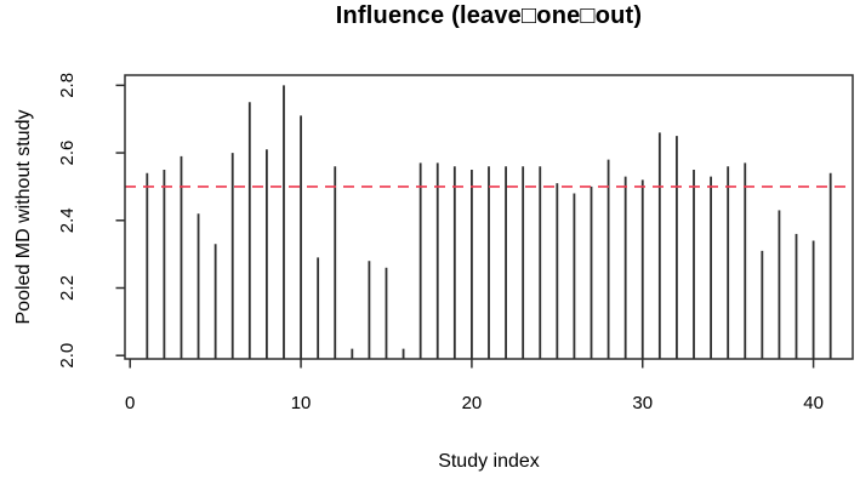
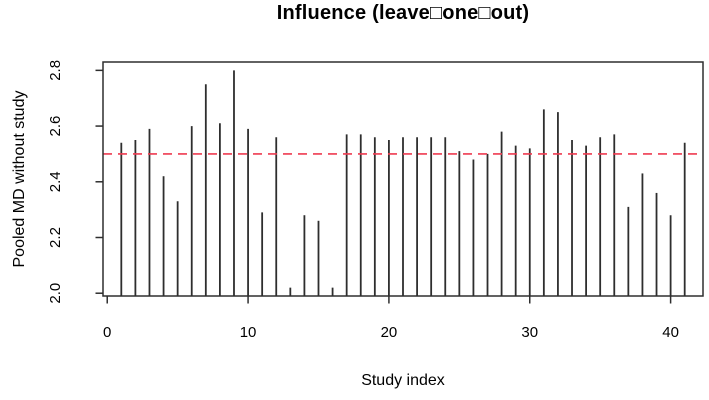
10: 2.71 -> 2.59
40: 2.34 -> 2.28
